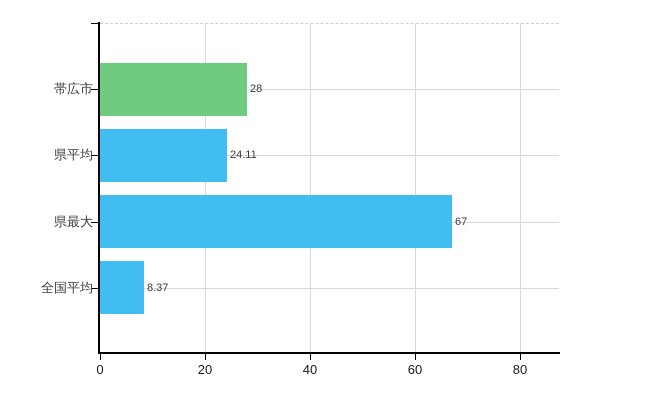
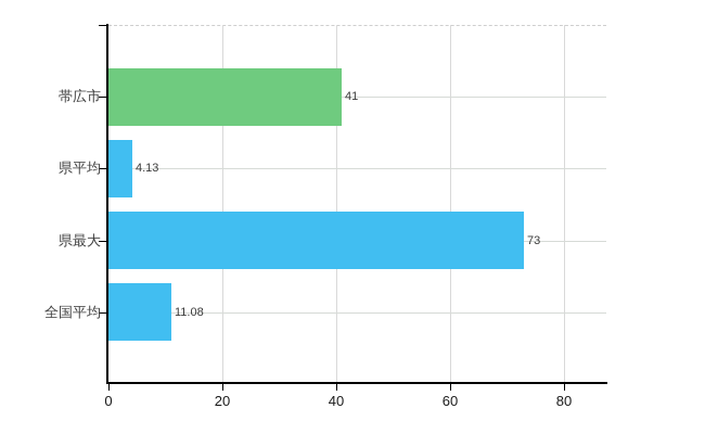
帯広市: 28 -> 41
県平均: 24.11 -> 4.13
県最大: 67 -> 73
全国平均: 8.37 -> 11.08
